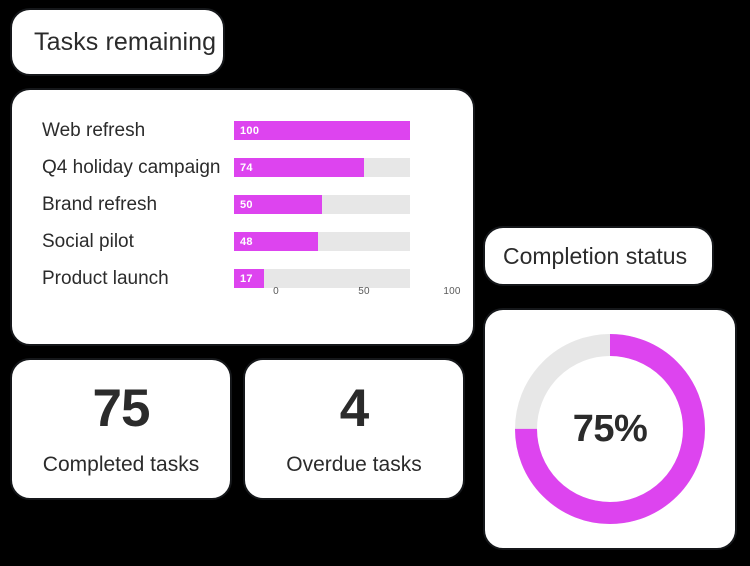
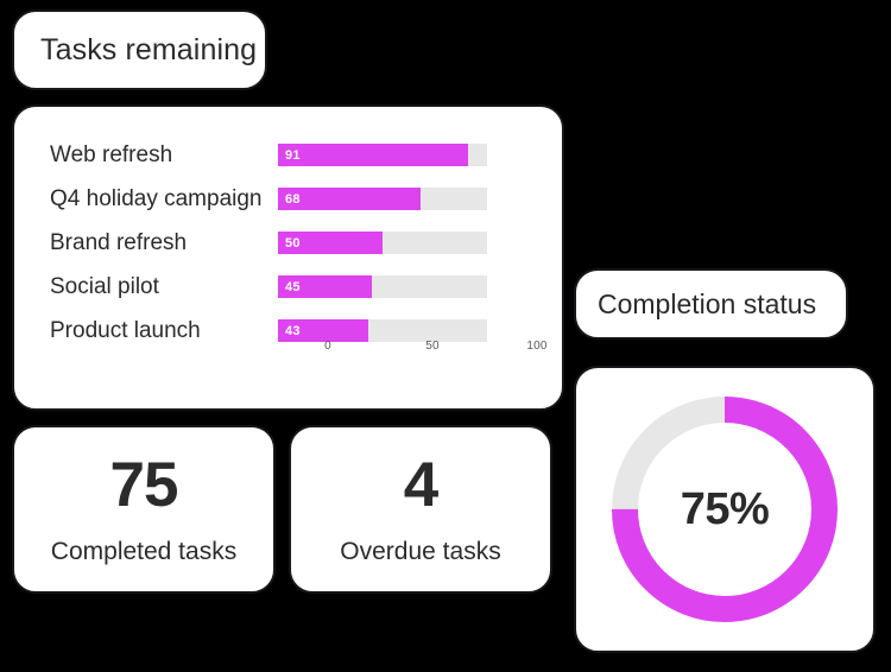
Web refresh: 100 -> 91
Q4 holiday campaign: 74 -> 68
Social pilot: 48 -> 45
Product launch: 17 -> 43
